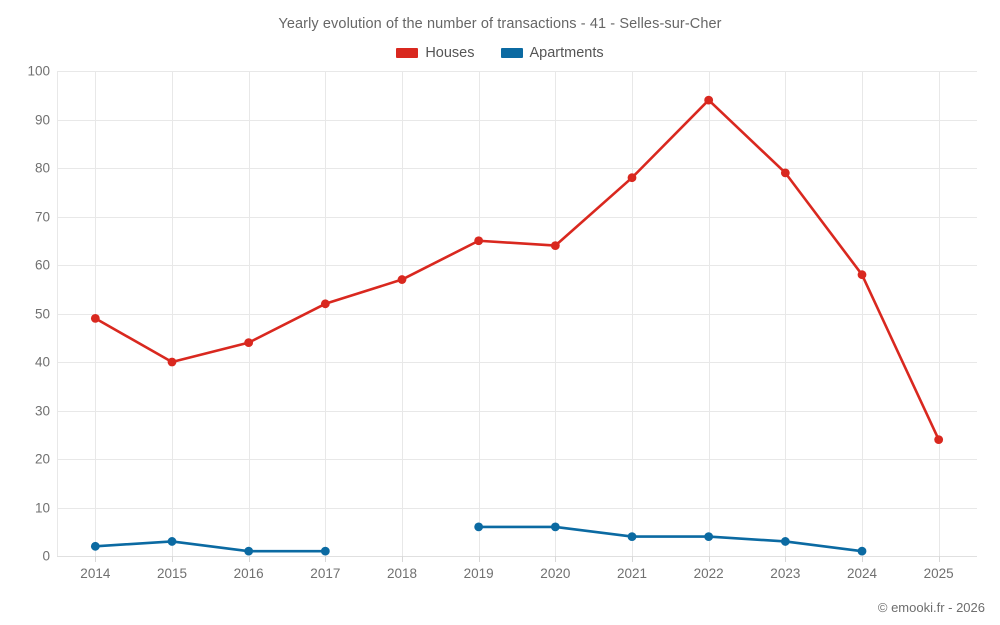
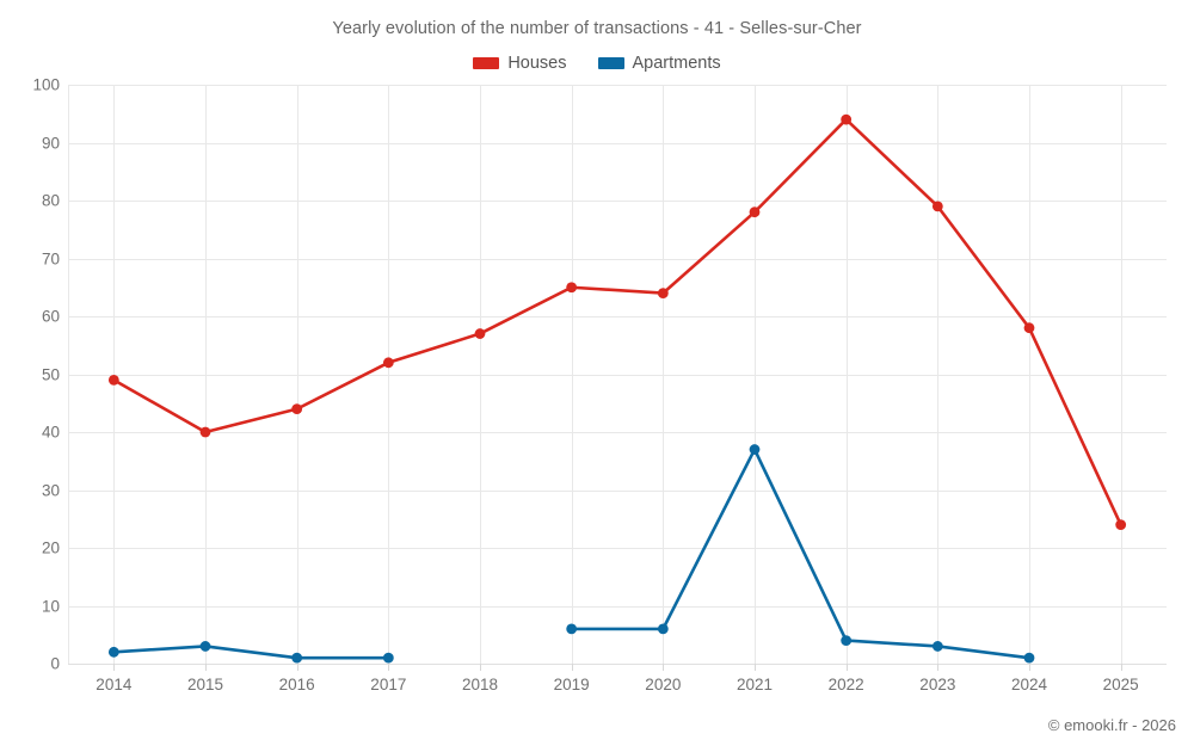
Apartments/2021: 4 -> 37
